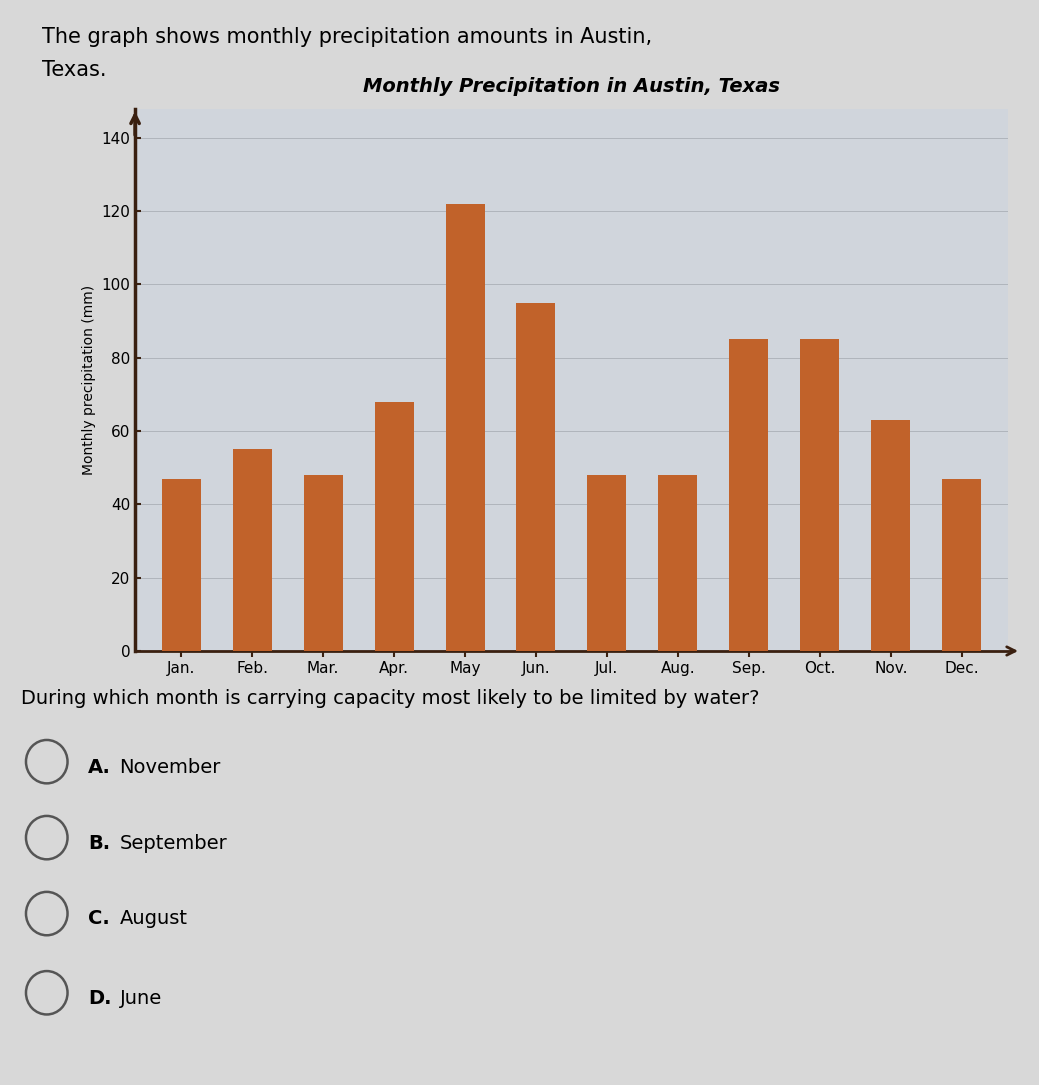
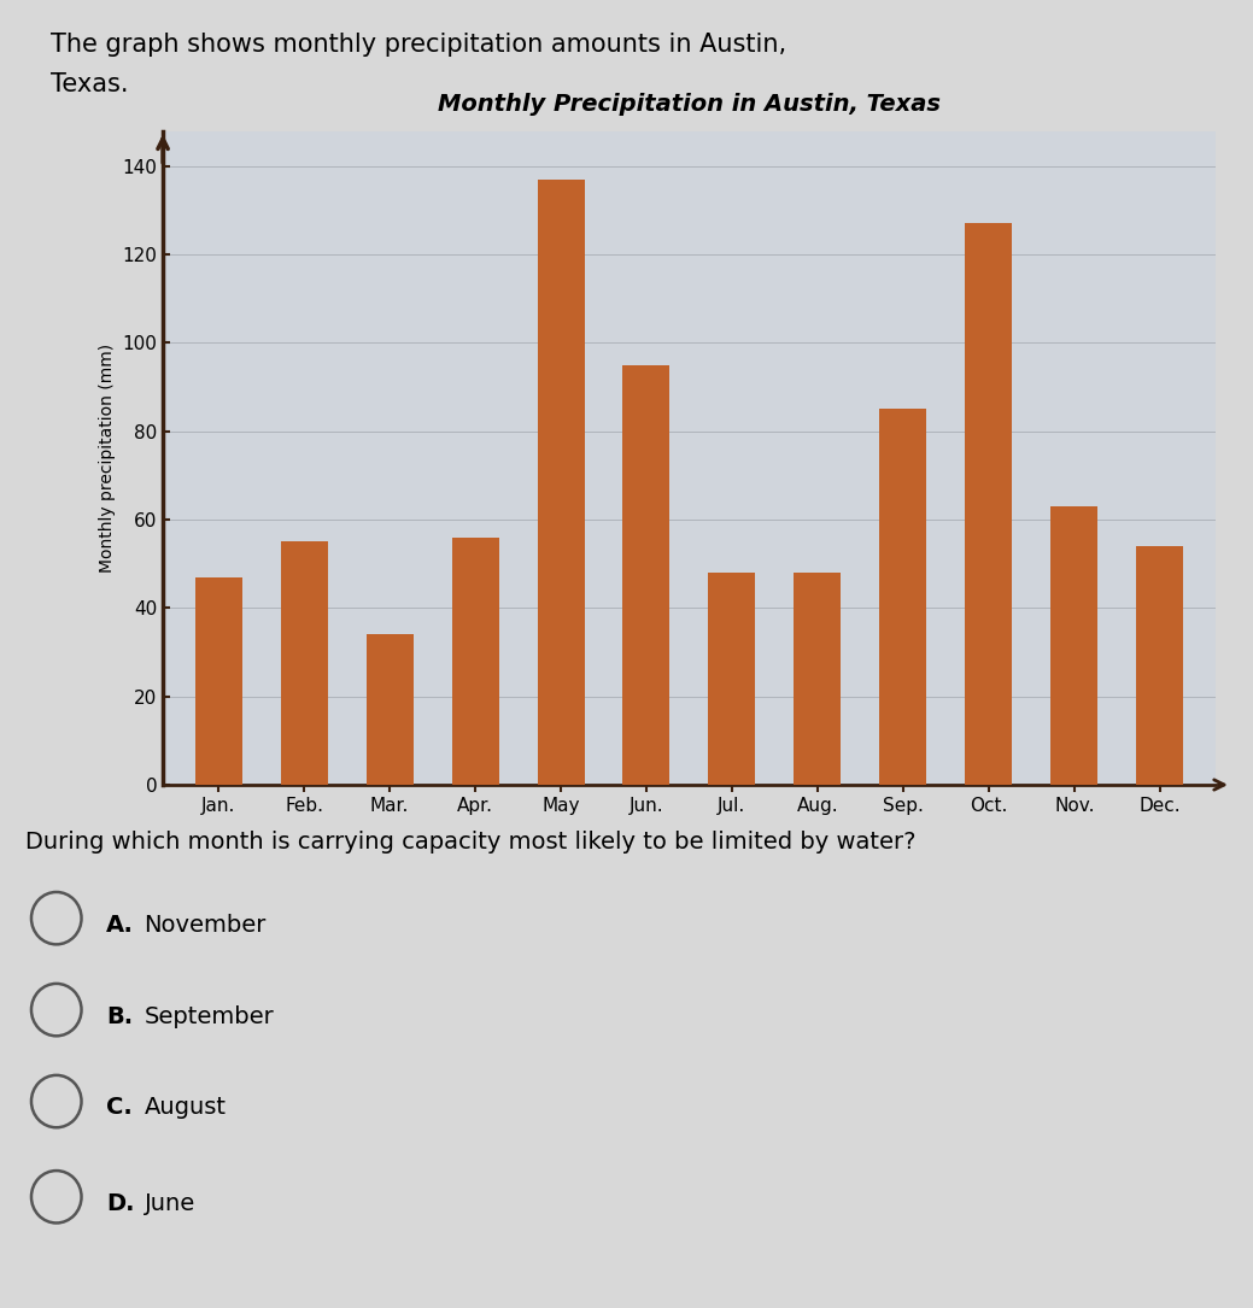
Mar.: 48 -> 34
Apr.: 68 -> 56
May: 122 -> 137
Oct.: 85 -> 127
Dec.: 47 -> 54
